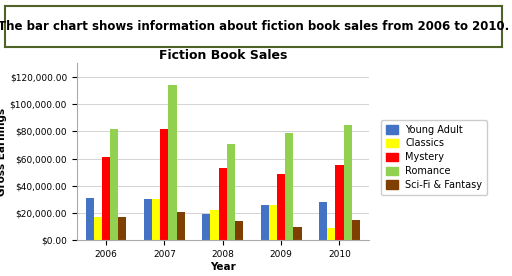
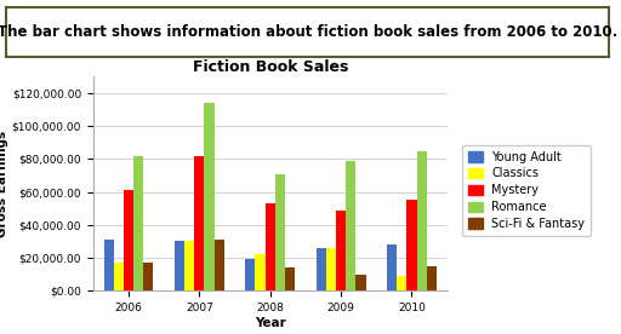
Sci-Fi & Fantasy/2007: $21,000 -> $31,000
